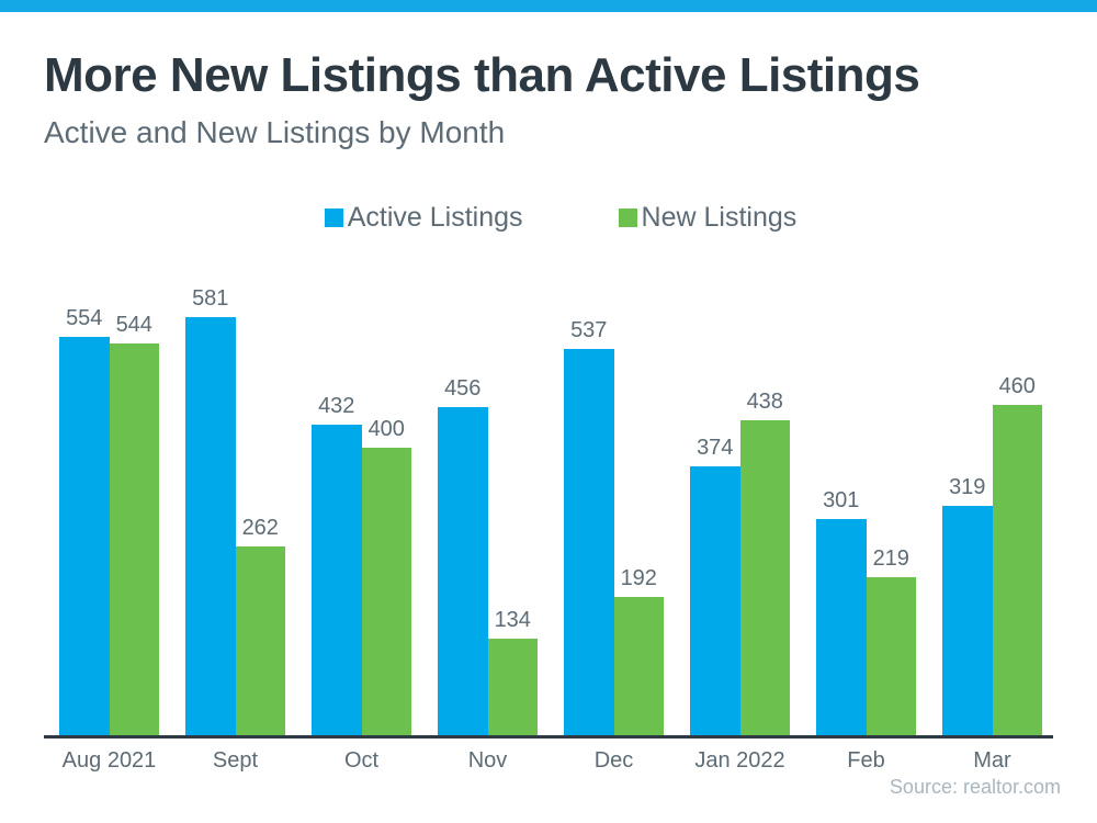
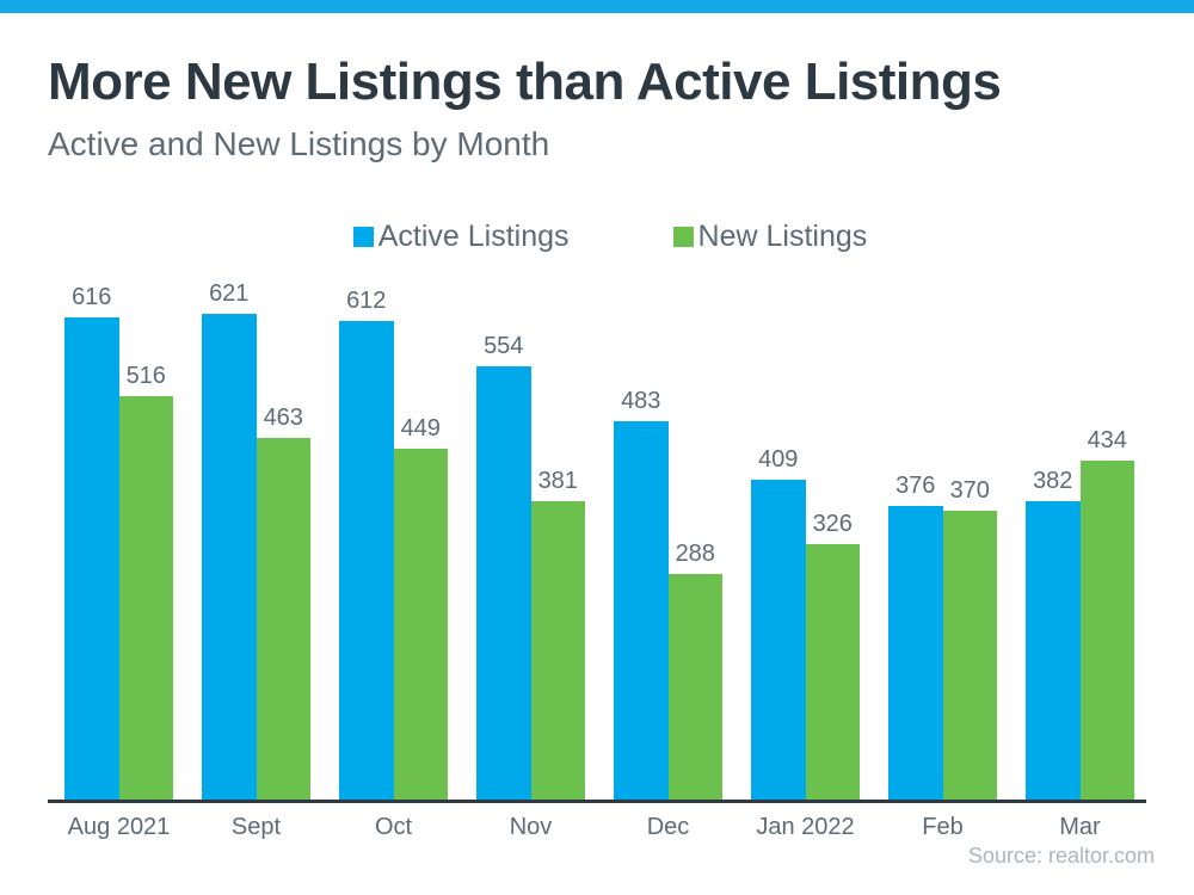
Active Listings/Aug 2021: 554 -> 616
New Listings/Aug 2021: 544 -> 516
Active Listings/Sept: 581 -> 621
New Listings/Sept: 262 -> 463
Active Listings/Oct: 432 -> 612
New Listings/Oct: 400 -> 449
Active Listings/Nov: 456 -> 554
New Listings/Nov: 134 -> 381
Active Listings/Dec: 537 -> 483
New Listings/Dec: 192 -> 288
Active Listings/Jan 2022: 374 -> 409
New Listings/Jan 2022: 438 -> 326
Active Listings/Feb: 301 -> 376
New Listings/Feb: 219 -> 370
Active Listings/Mar: 319 -> 382
New Listings/Mar: 460 -> 434
